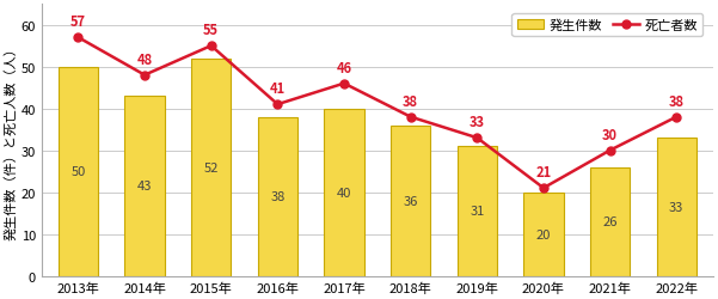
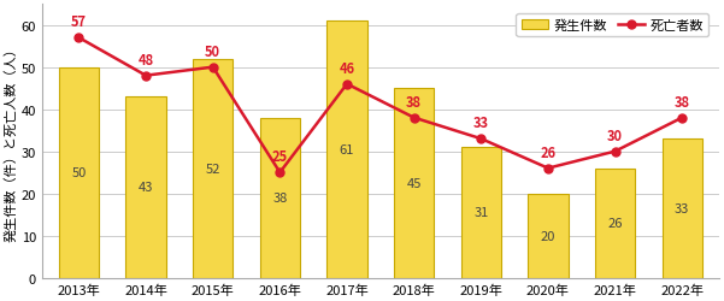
死亡者数/2015年: 55 -> 50
死亡者数/2016年: 41 -> 25
発生件数/2017年: 40 -> 61
発生件数/2018年: 36 -> 45
死亡者数/2020年: 21 -> 26
